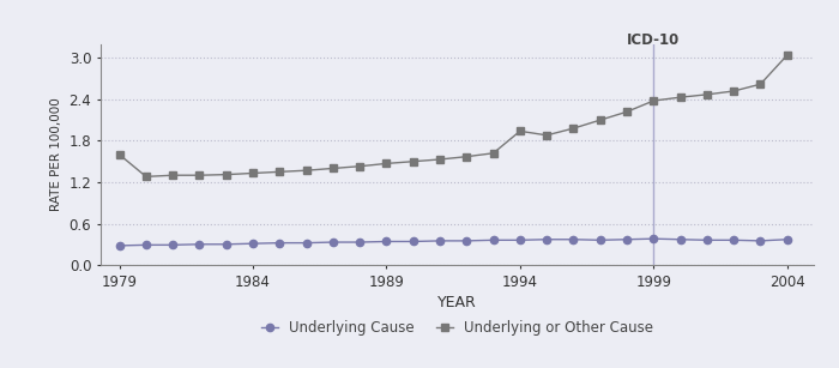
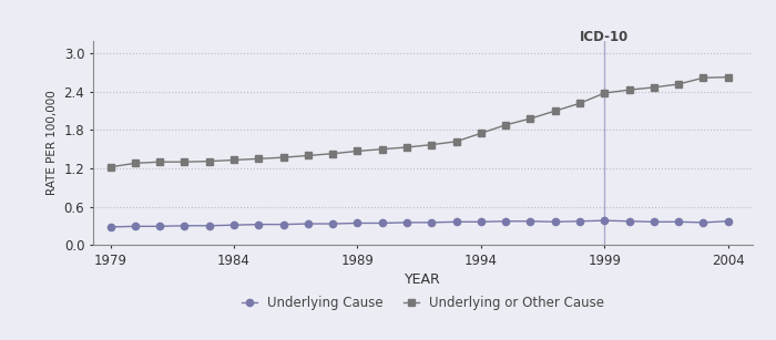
Underlying or Other Cause/1979: 1.60 -> 1.22
Underlying or Other Cause/1994: 1.94 -> 1.75
Underlying or Other Cause/2004: 3.04 -> 2.63
